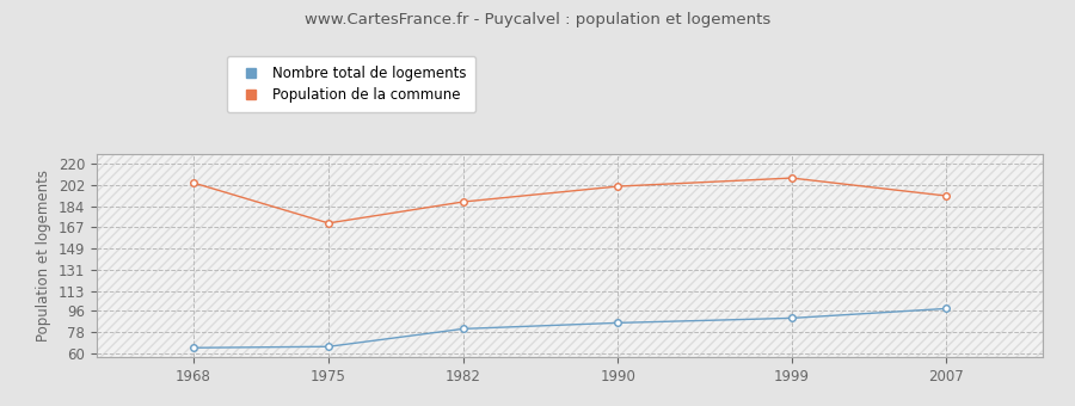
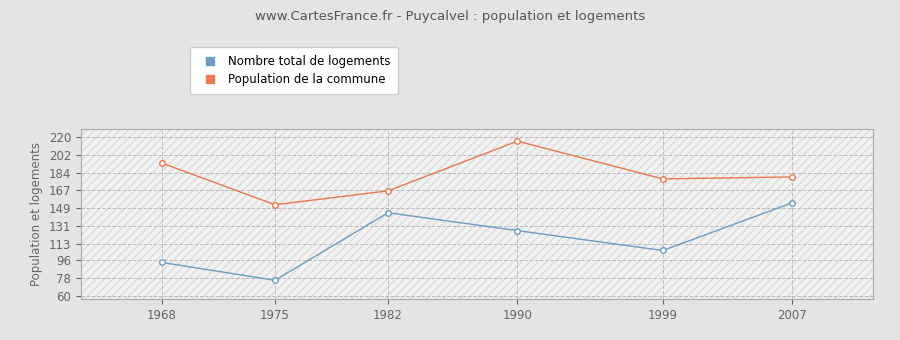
Nombre total de logements/1968: 65 -> 94
Population de la commune/1968: 204 -> 194
Nombre total de logements/1975: 66 -> 76
Population de la commune/1975: 170 -> 152
Nombre total de logements/1982: 81 -> 144
Population de la commune/1982: 188 -> 166
Nombre total de logements/1990: 86 -> 126
Population de la commune/1990: 201 -> 216
Nombre total de logements/1999: 90 -> 106
Population de la commune/1999: 208 -> 178
Nombre total de logements/2007: 98 -> 154
Population de la commune/2007: 193 -> 180
